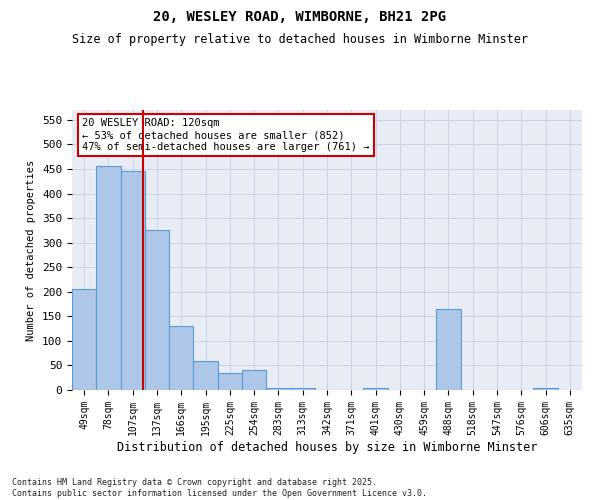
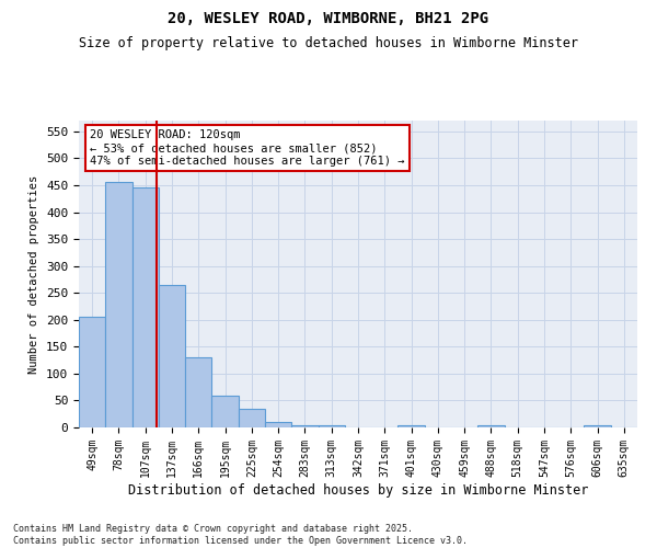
137sqm: 325 -> 265
254sqm: 40 -> 10
488sqm: 165 -> 5
